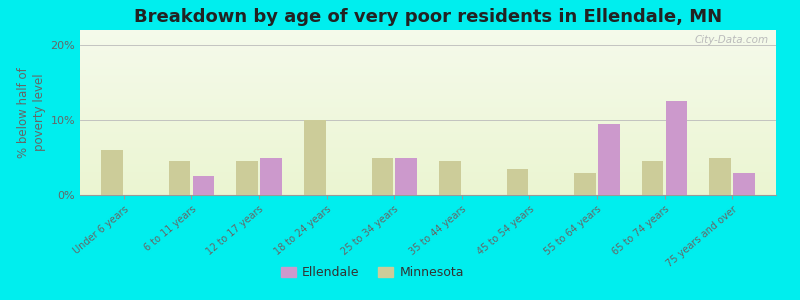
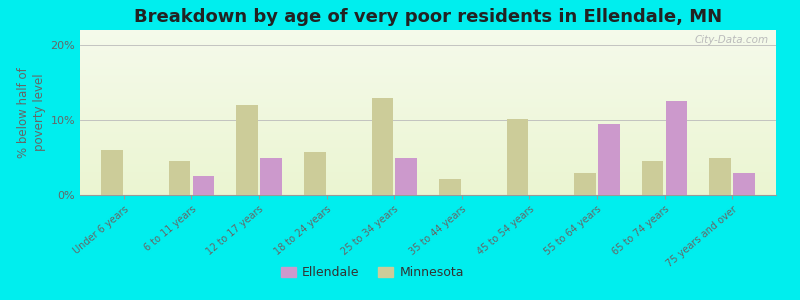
Minnesota/12 to 17 years: 4.5% -> 12.0%
Minnesota/18 to 24 years: 10.0% -> 5.8%
Minnesota/25 to 34 years: 5.0% -> 13.0%
Minnesota/35 to 44 years: 4.5% -> 2.2%
Minnesota/45 to 54 years: 3.5% -> 10.2%
